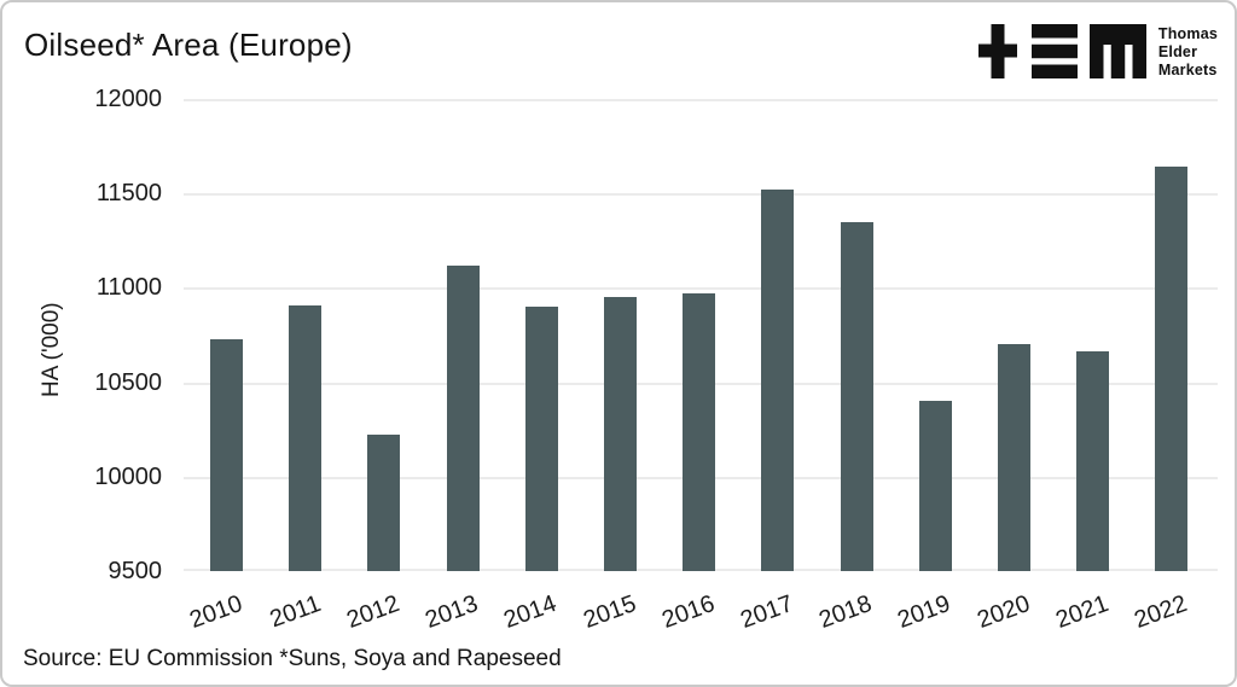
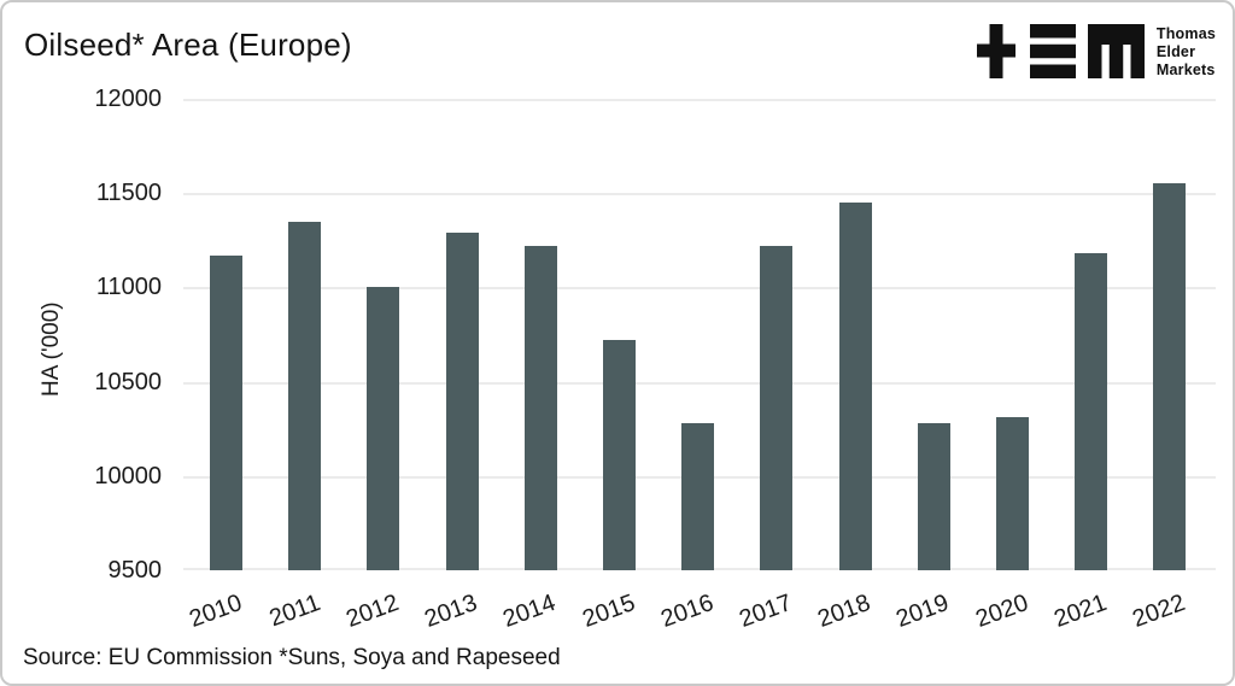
2010: 10730 -> 11170
2011: 10900 -> 11350
2012: 10220 -> 11000
2013: 11120 -> 11290
2014: 10900 -> 11220
2015: 10950 -> 10720
2016: 10970 -> 10280
2017: 11520 -> 11220
2018: 11340 -> 11450
2019: 10400 -> 10280
2020: 10700 -> 10310
2021: 10660 -> 11180
2022: 11640 -> 11550
